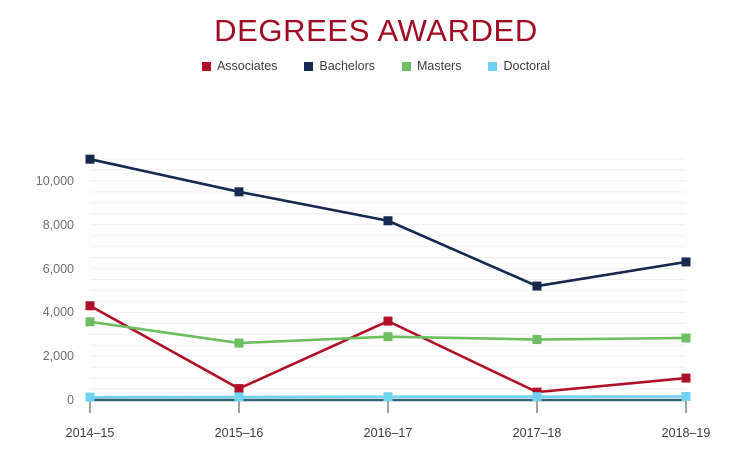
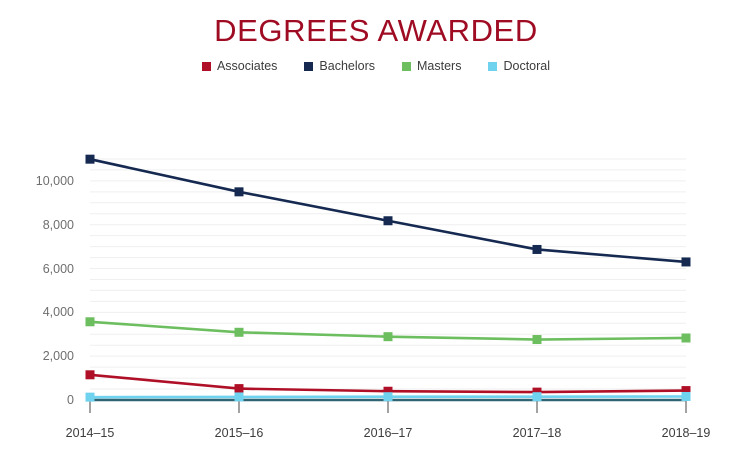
Associates/2014–15: 4300 -> 1200
Masters/2015–16: 2600 -> 3100
Associates/2016–17: 3600 -> 400
Bachelors/2017–18: 5200 -> 6900
Associates/2018–19: 1000 -> 400
